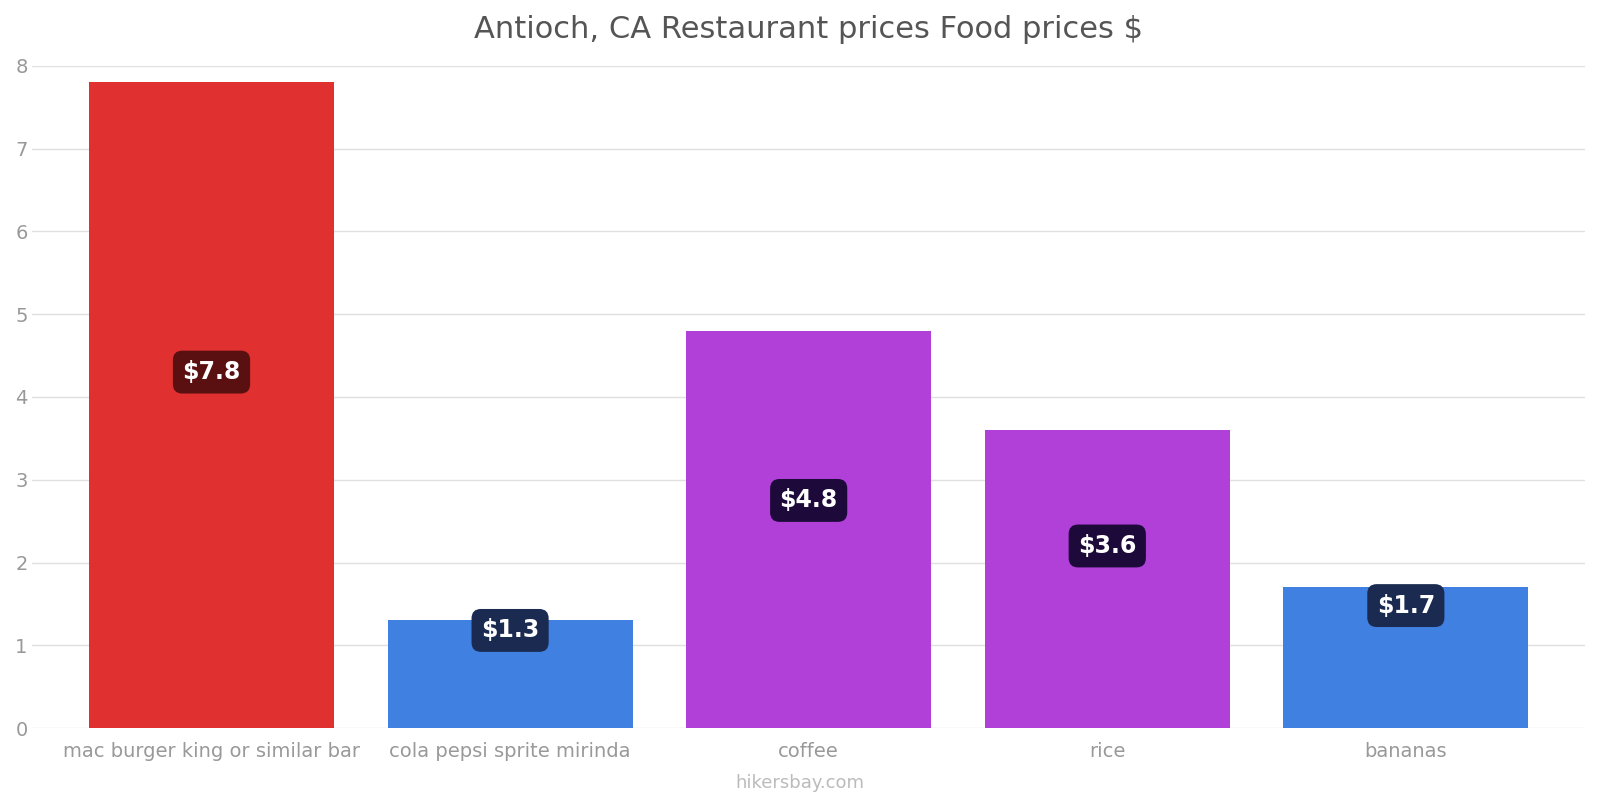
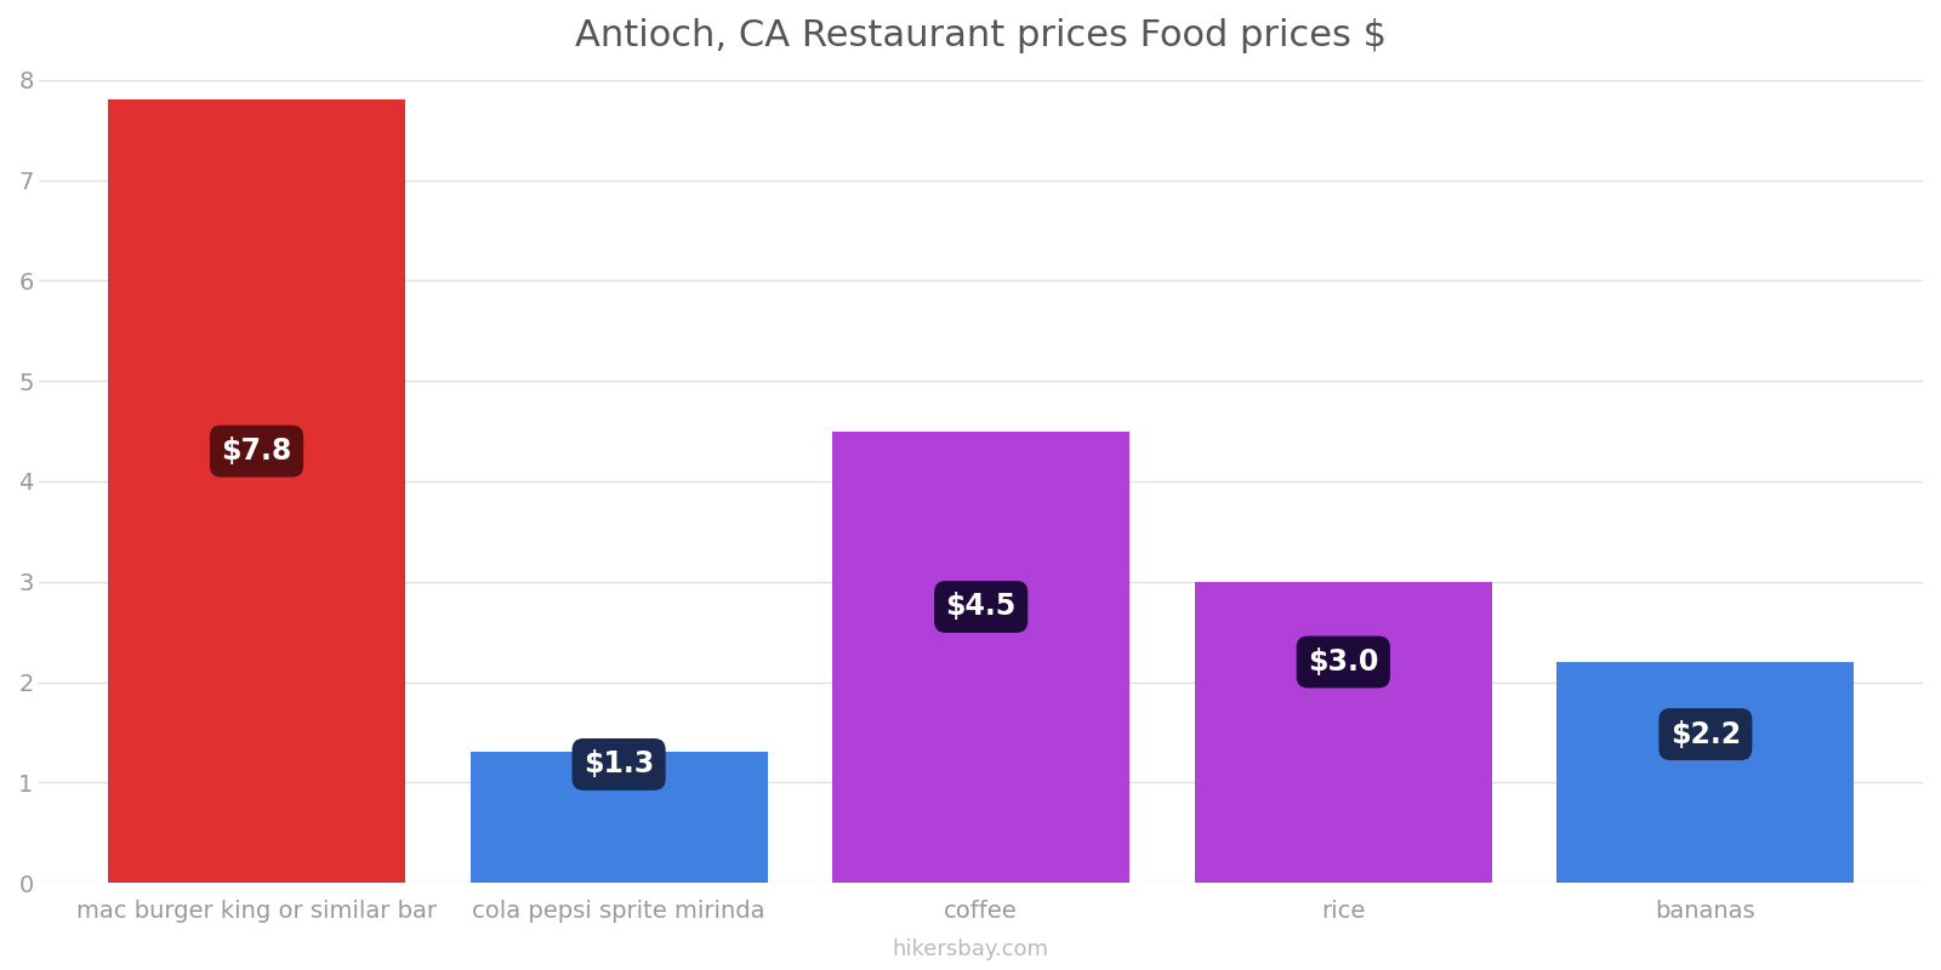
coffee: $4.8 -> $4.5
rice: $3.6 -> $3.0
bananas: $1.7 -> $2.2
